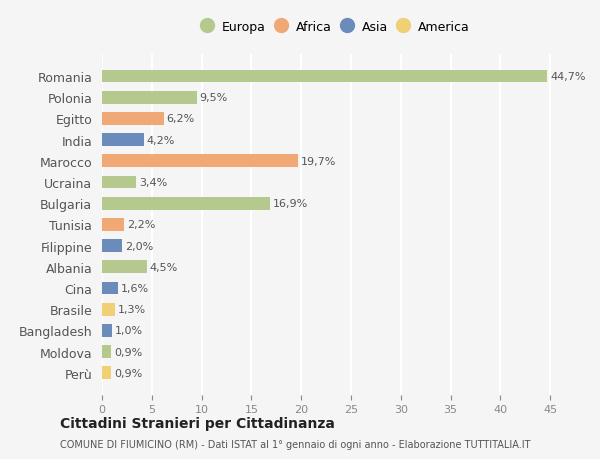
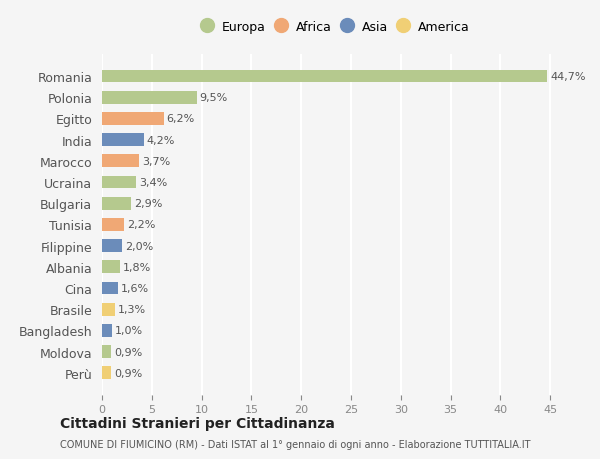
Marocco: 19,7% -> 3,7%
Bulgaria: 16,9% -> 2,9%
Albania: 4,5% -> 1,8%
